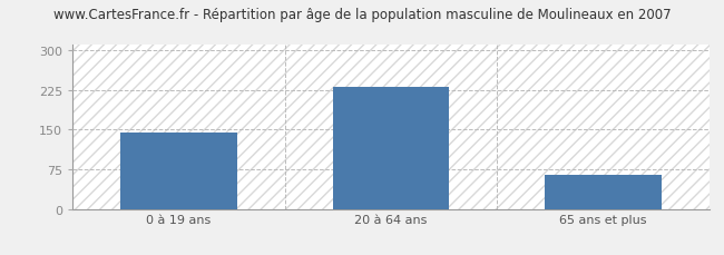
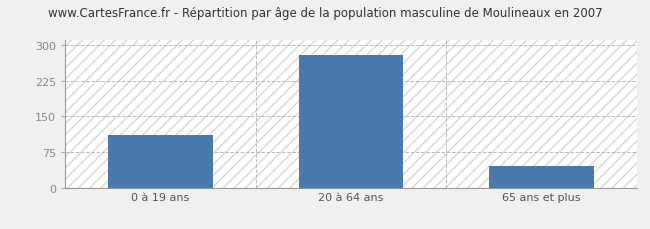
0 à 19 ans: 145 -> 110
20 à 64 ans: 230 -> 280
65 ans et plus: 65 -> 45
